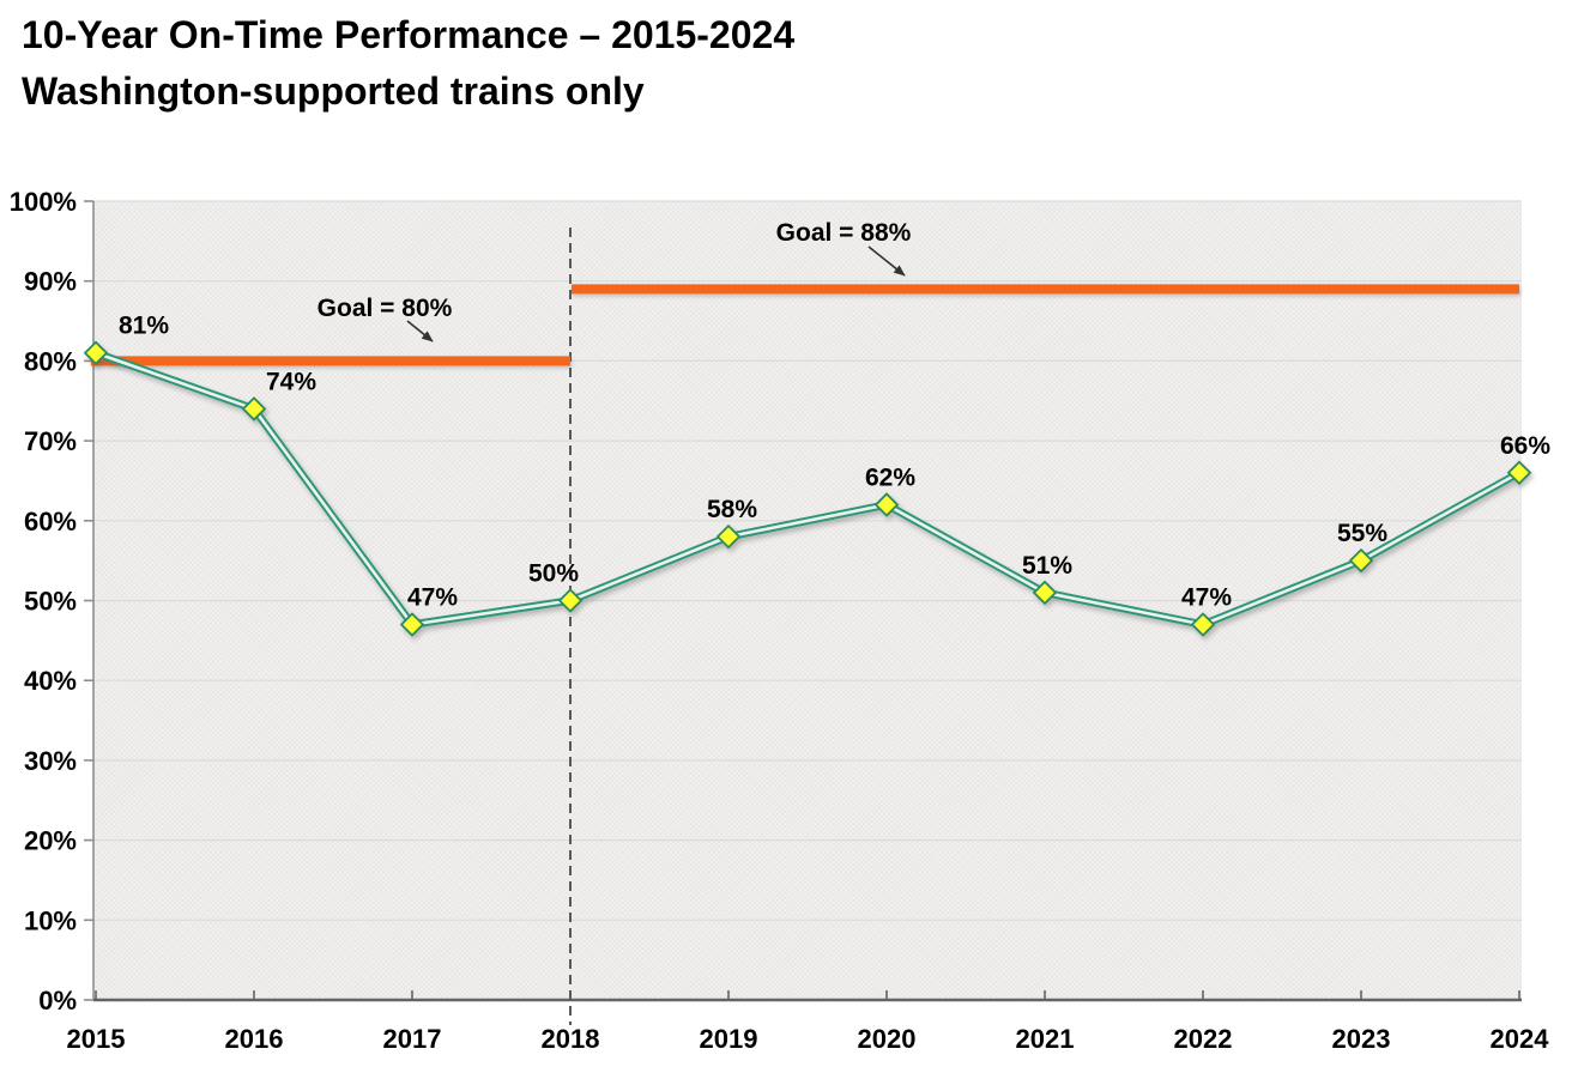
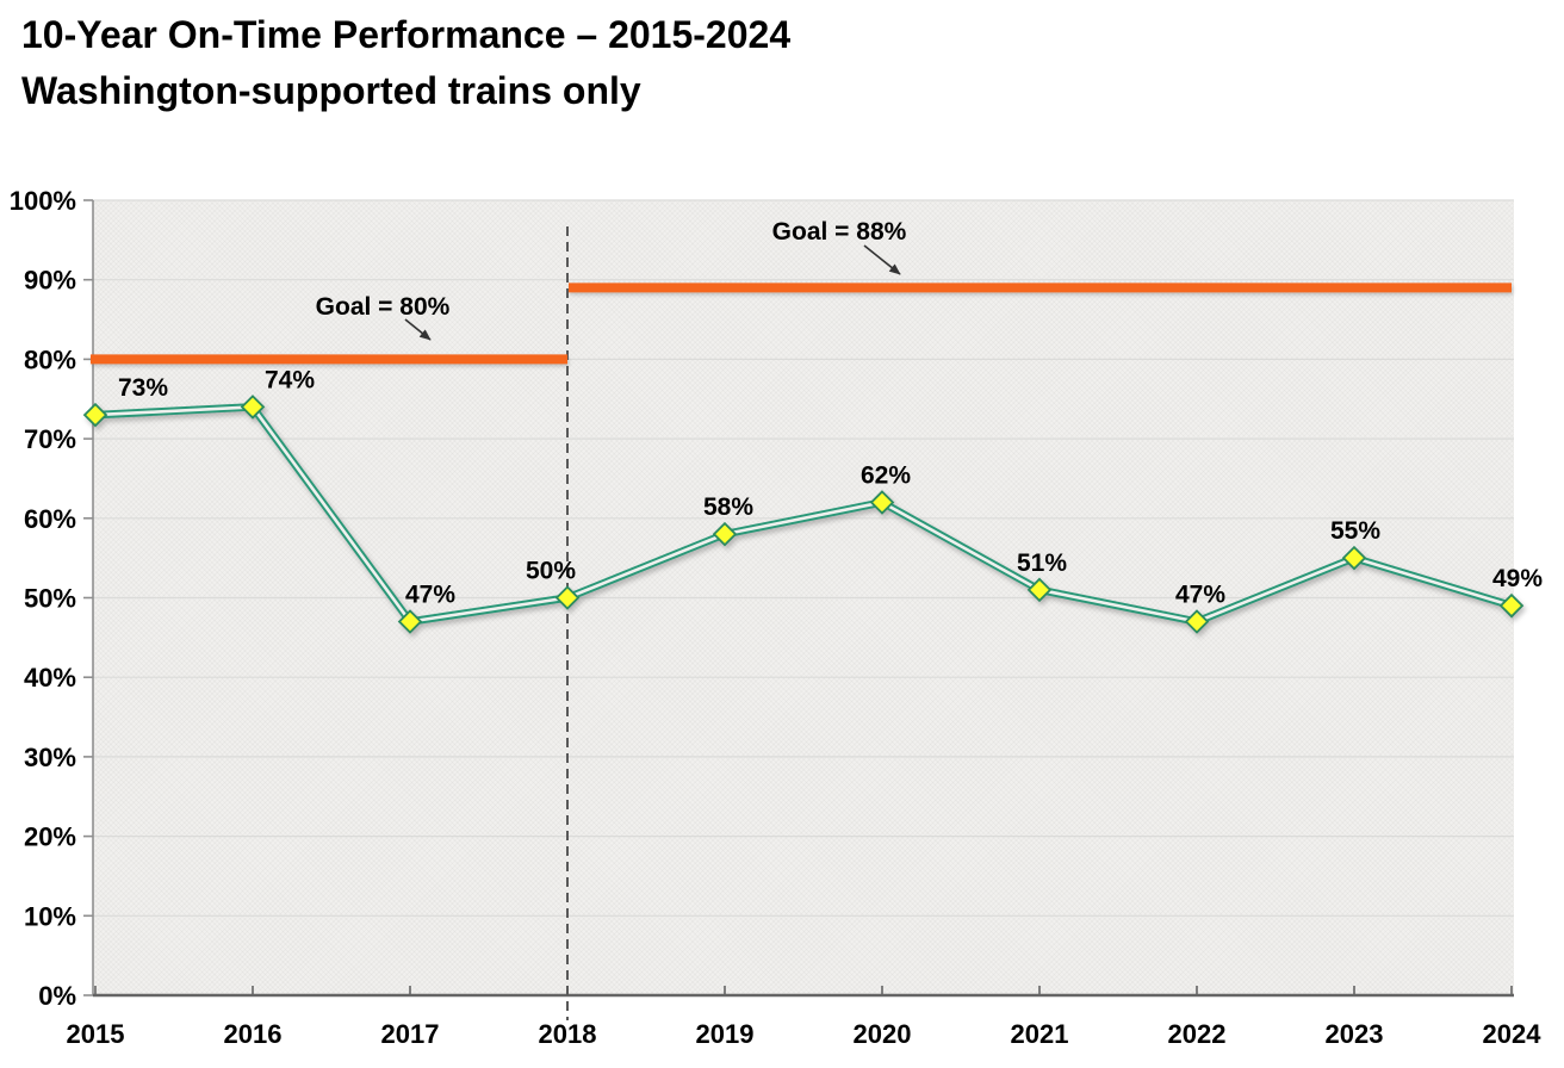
2015: 81% -> 73%
2024: 66% -> 49%
